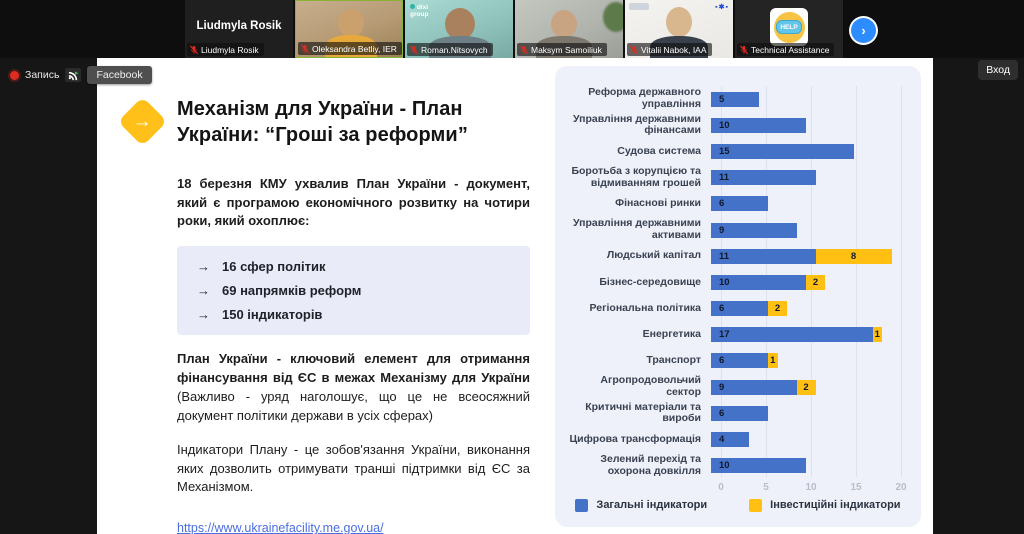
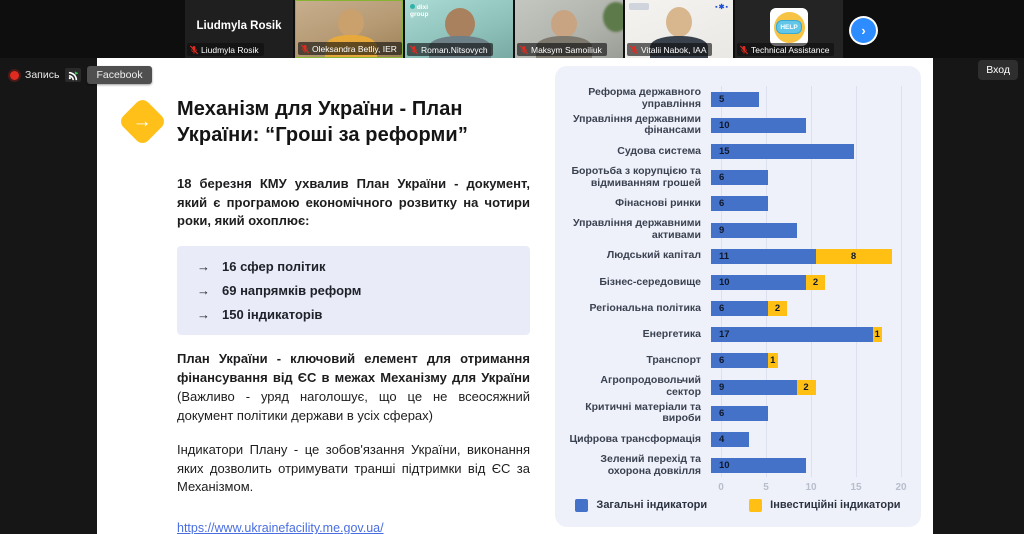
Загальні індикатори/Боротьба з корупцією та відмиванням грошей: 11 -> 6
